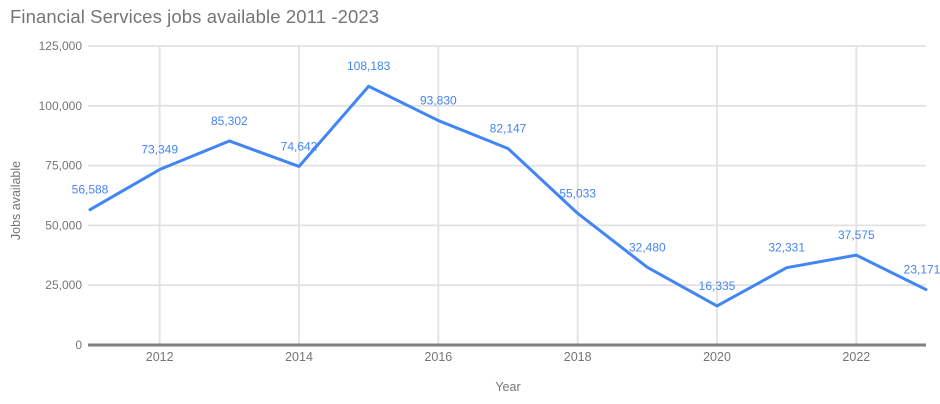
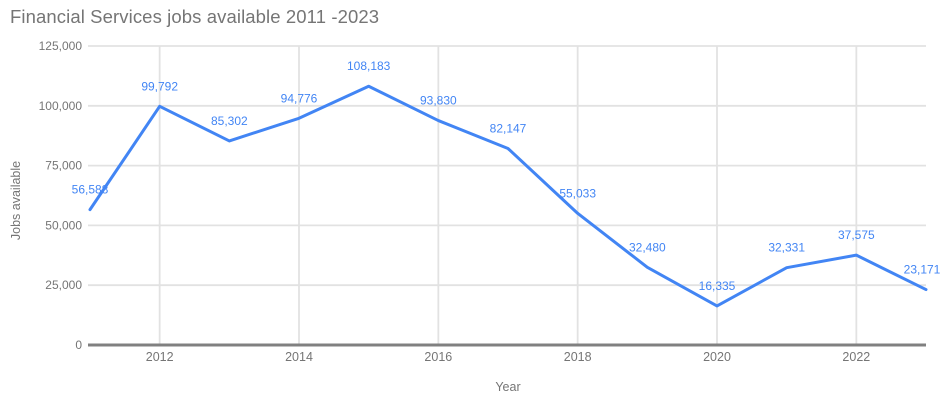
2012: 73,349 -> 99,792
2014: 74,642 -> 94,776
